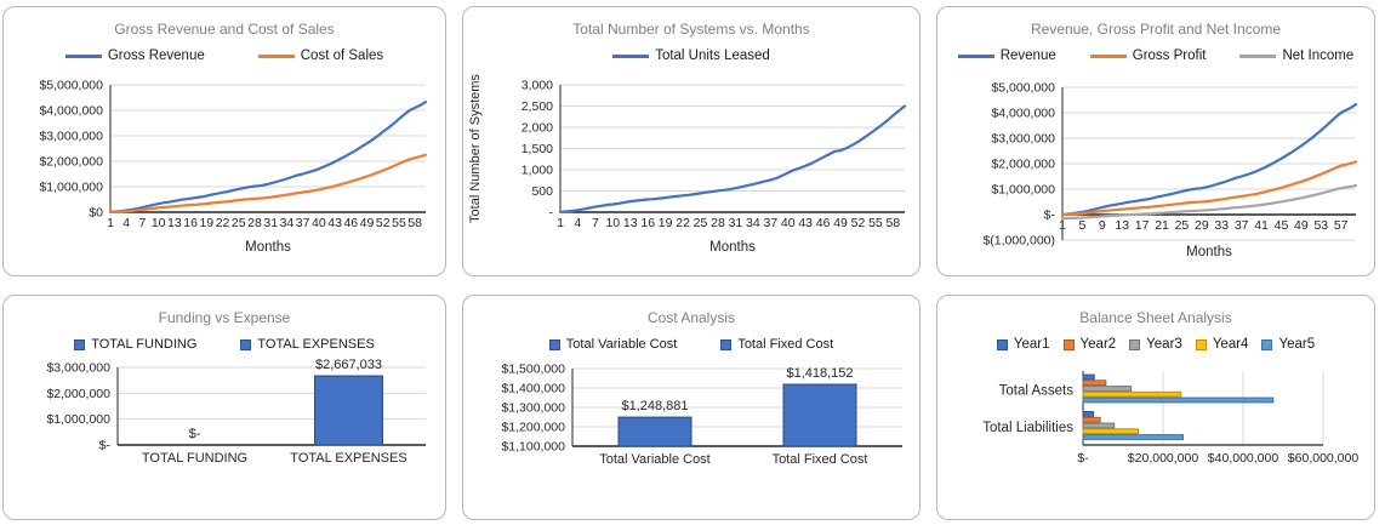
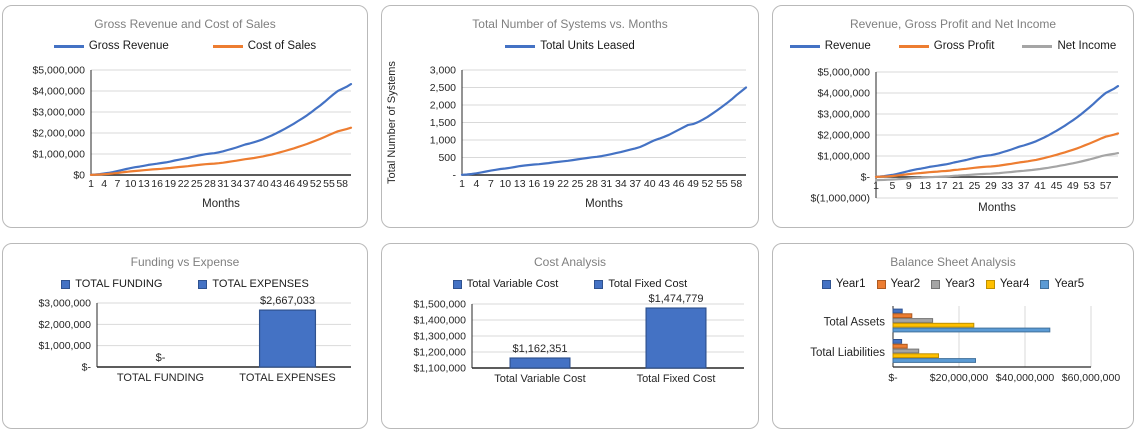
Cost Analysis/Total Variable Cost: $1,248,881 -> $1,162,351
Cost Analysis/Total Fixed Cost: $1,418,152 -> $1,474,779
